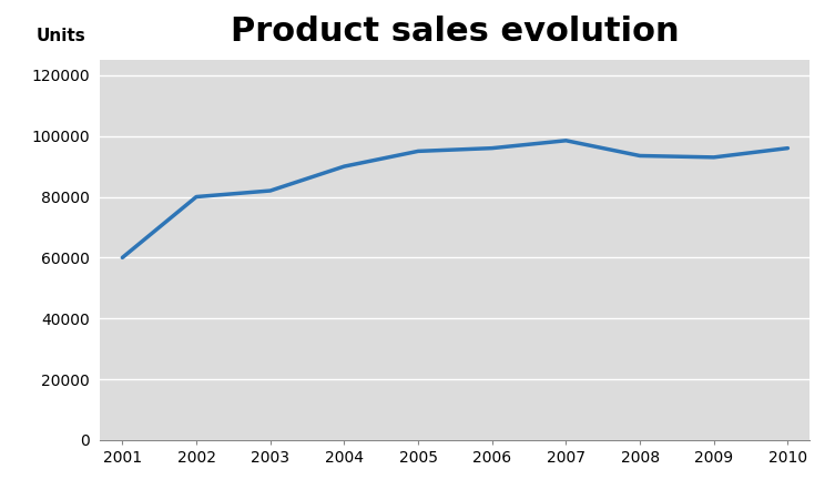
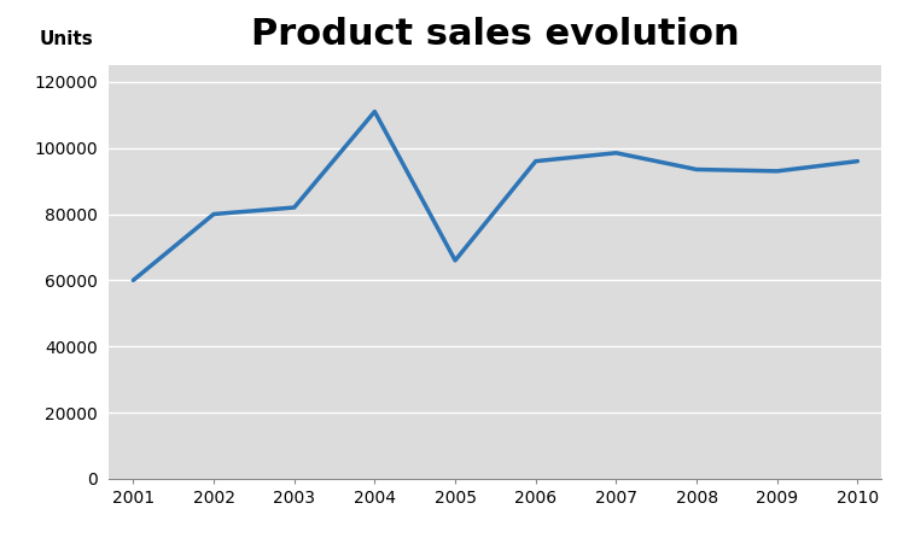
2004: 90000 -> 111000
2005: 95000 -> 66000
